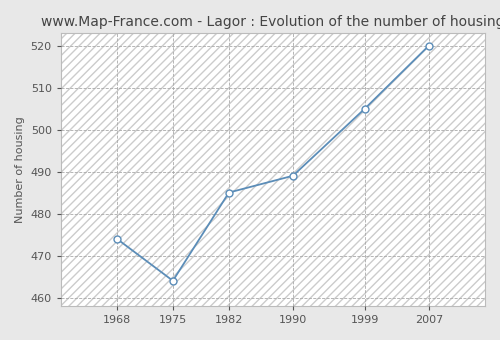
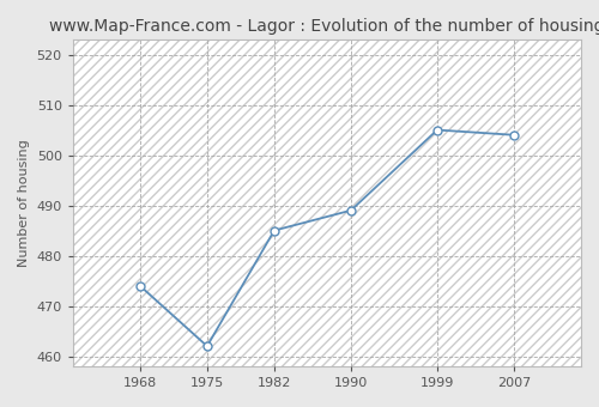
1975: 464 -> 462
2007: 520 -> 504
